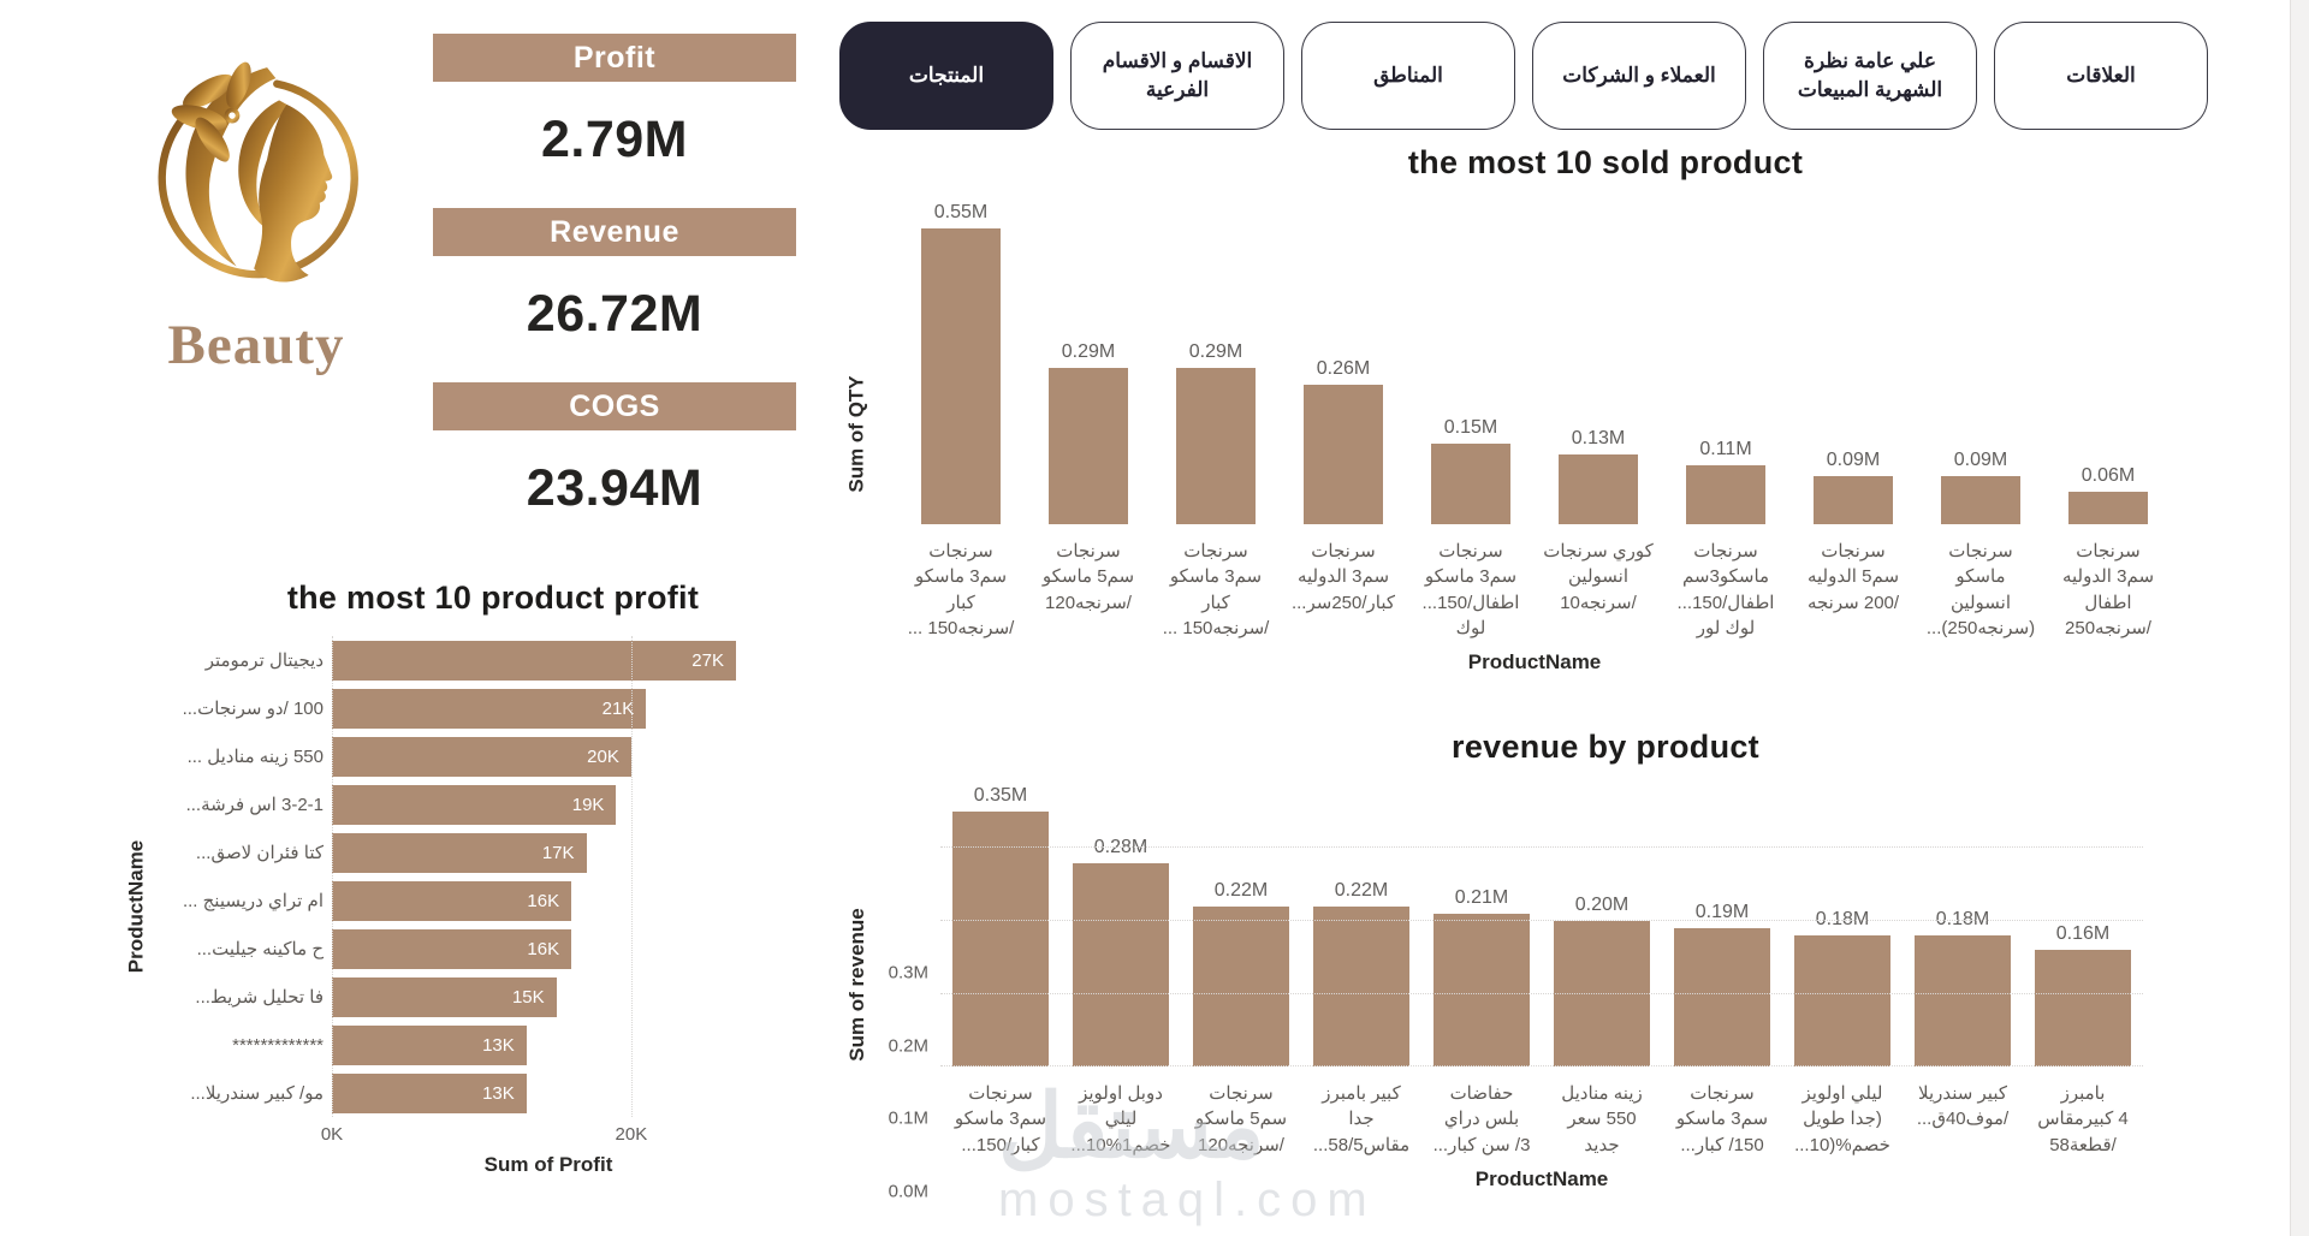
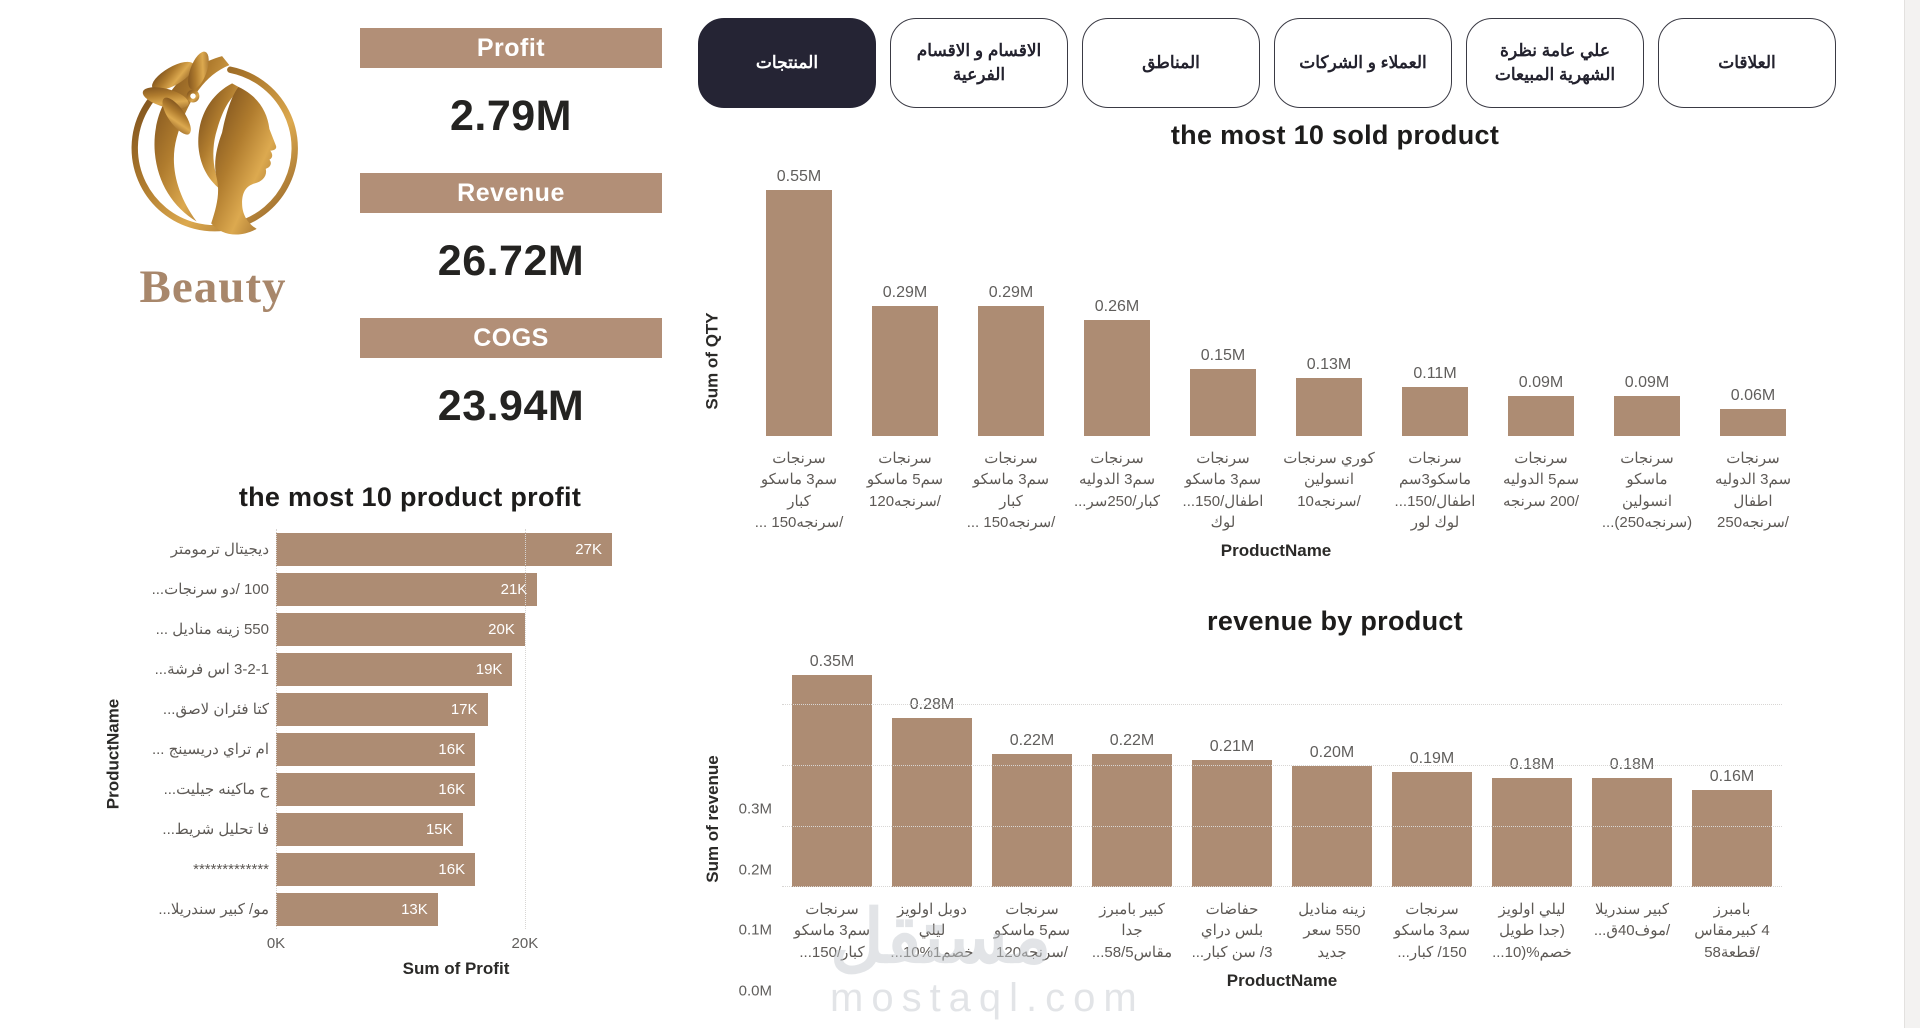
the most 10 product profit/*************: 13K -> 16K
